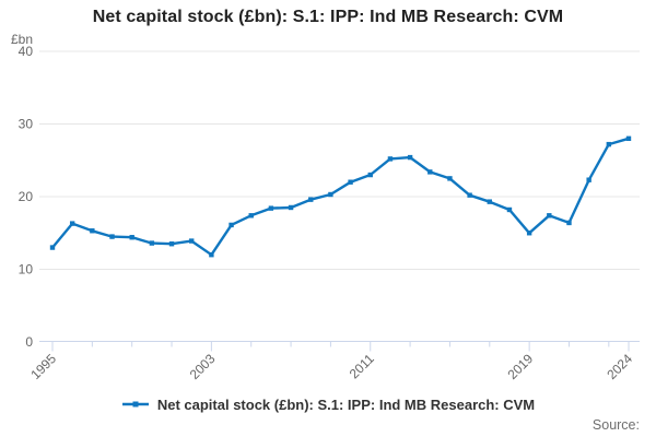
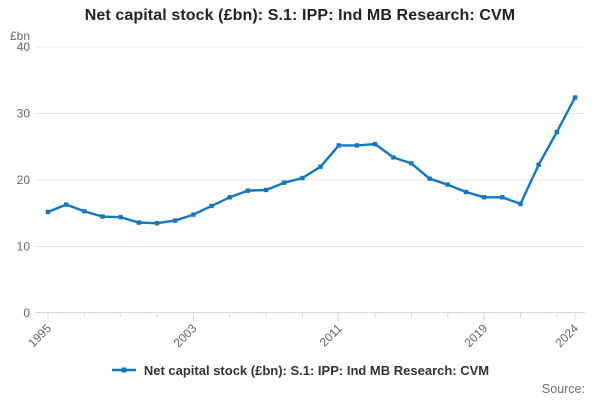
1995: 13 -> 15
2003: 12 -> 15
2011: 23 -> 25
2019: 15 -> 17
2024: 28 -> 32
